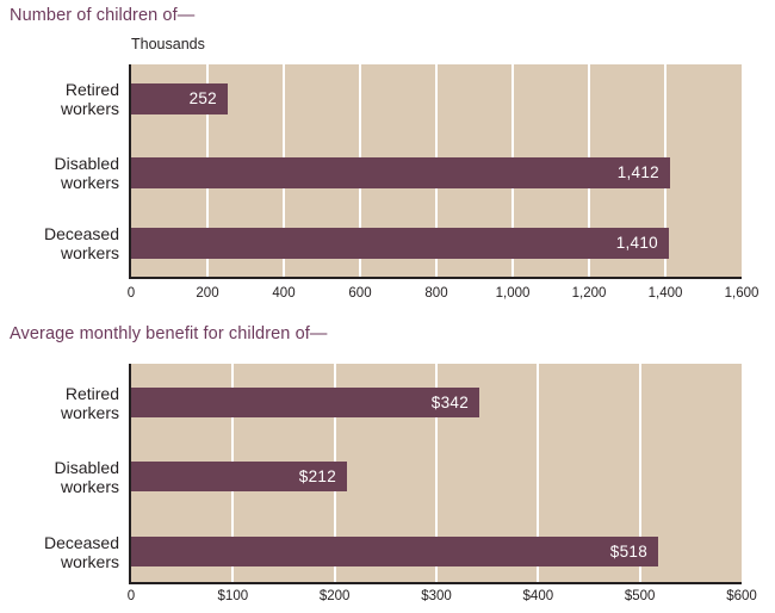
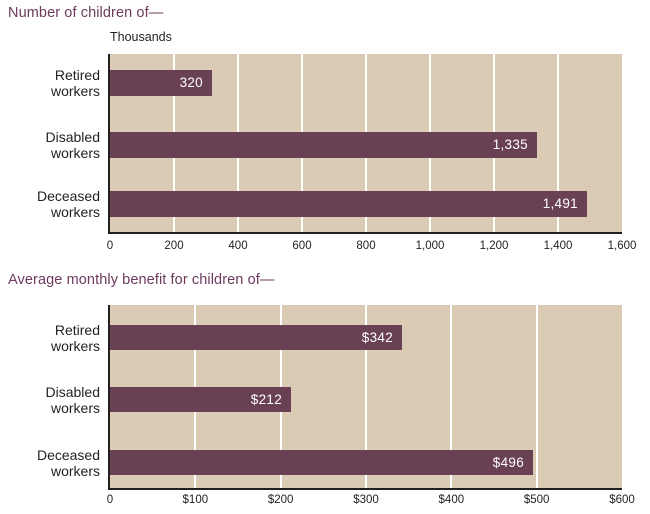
Number of children of—/Retired workers: 252 -> 320
Number of children of—/Disabled workers: 1,412 -> 1,335
Number of children of—/Deceased workers: 1,410 -> 1,491
Average monthly benefit for children of—/Deceased workers: $518 -> $496
